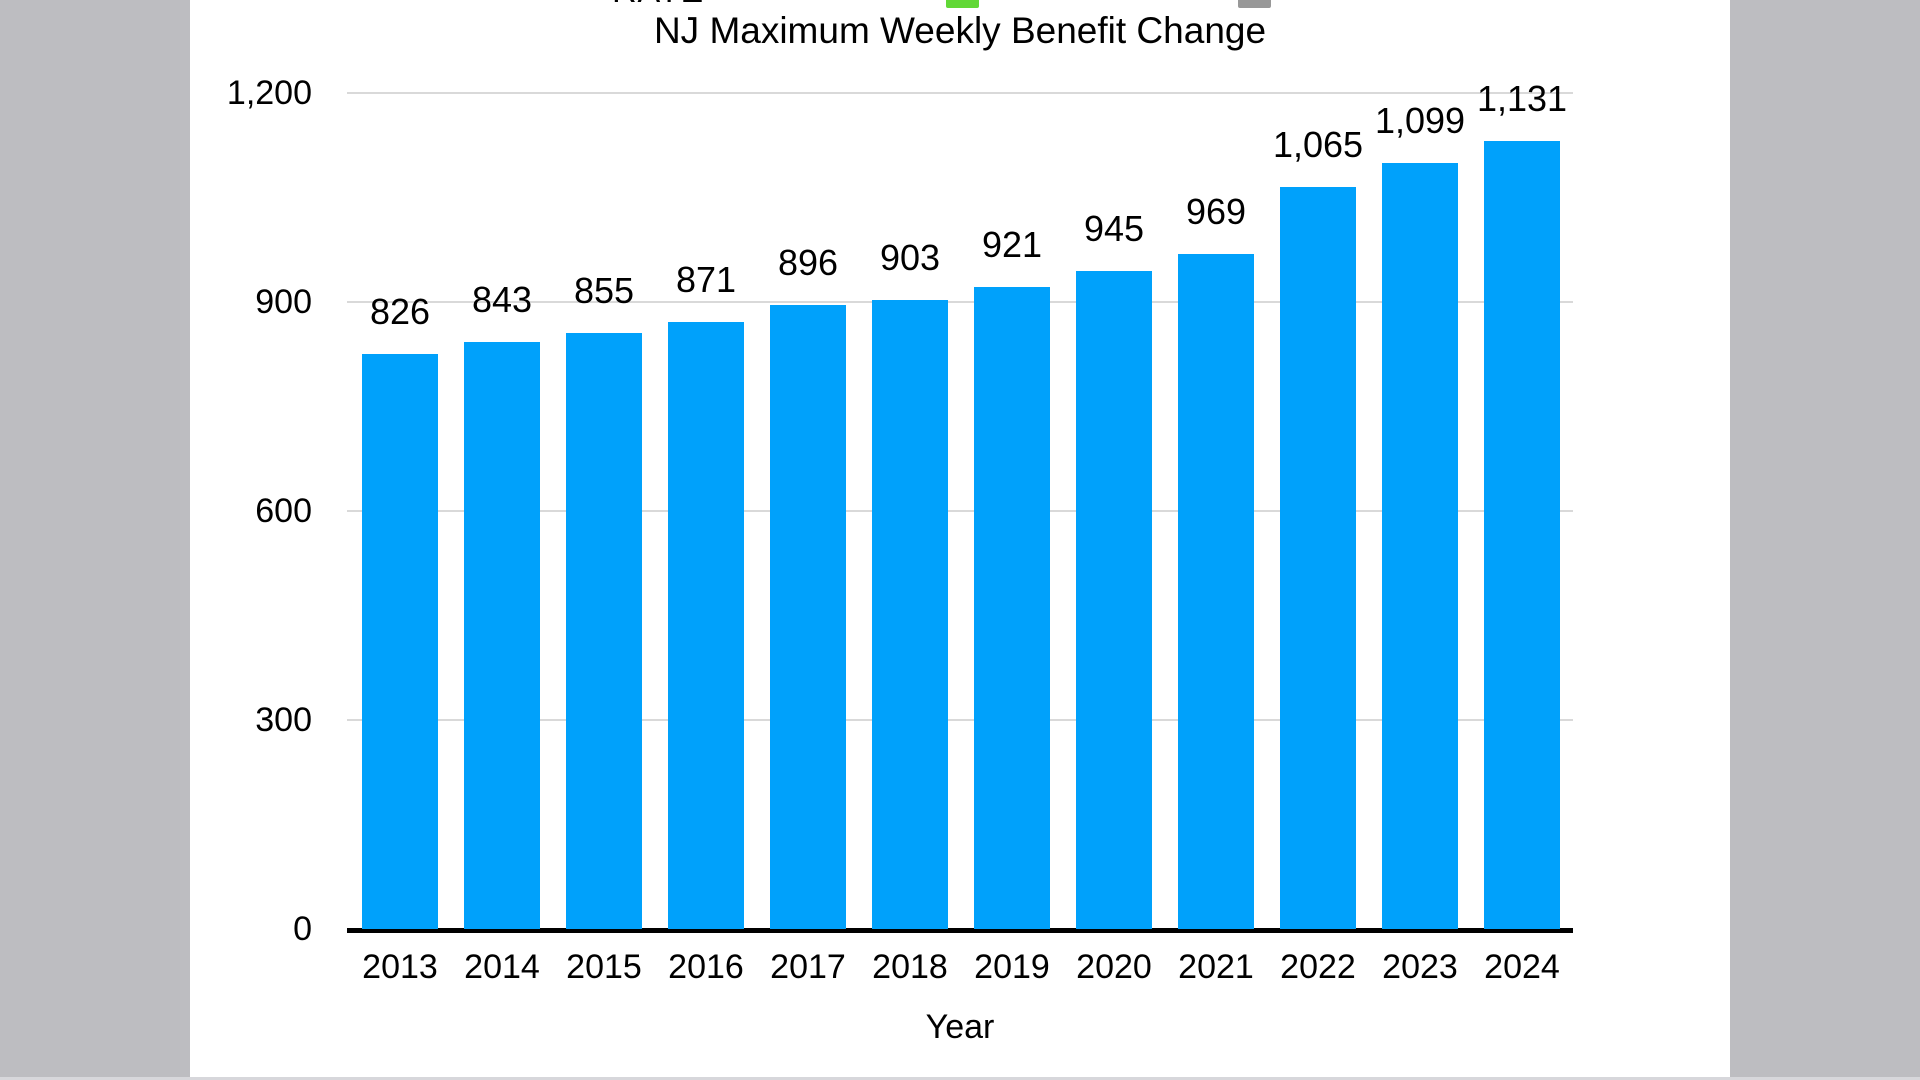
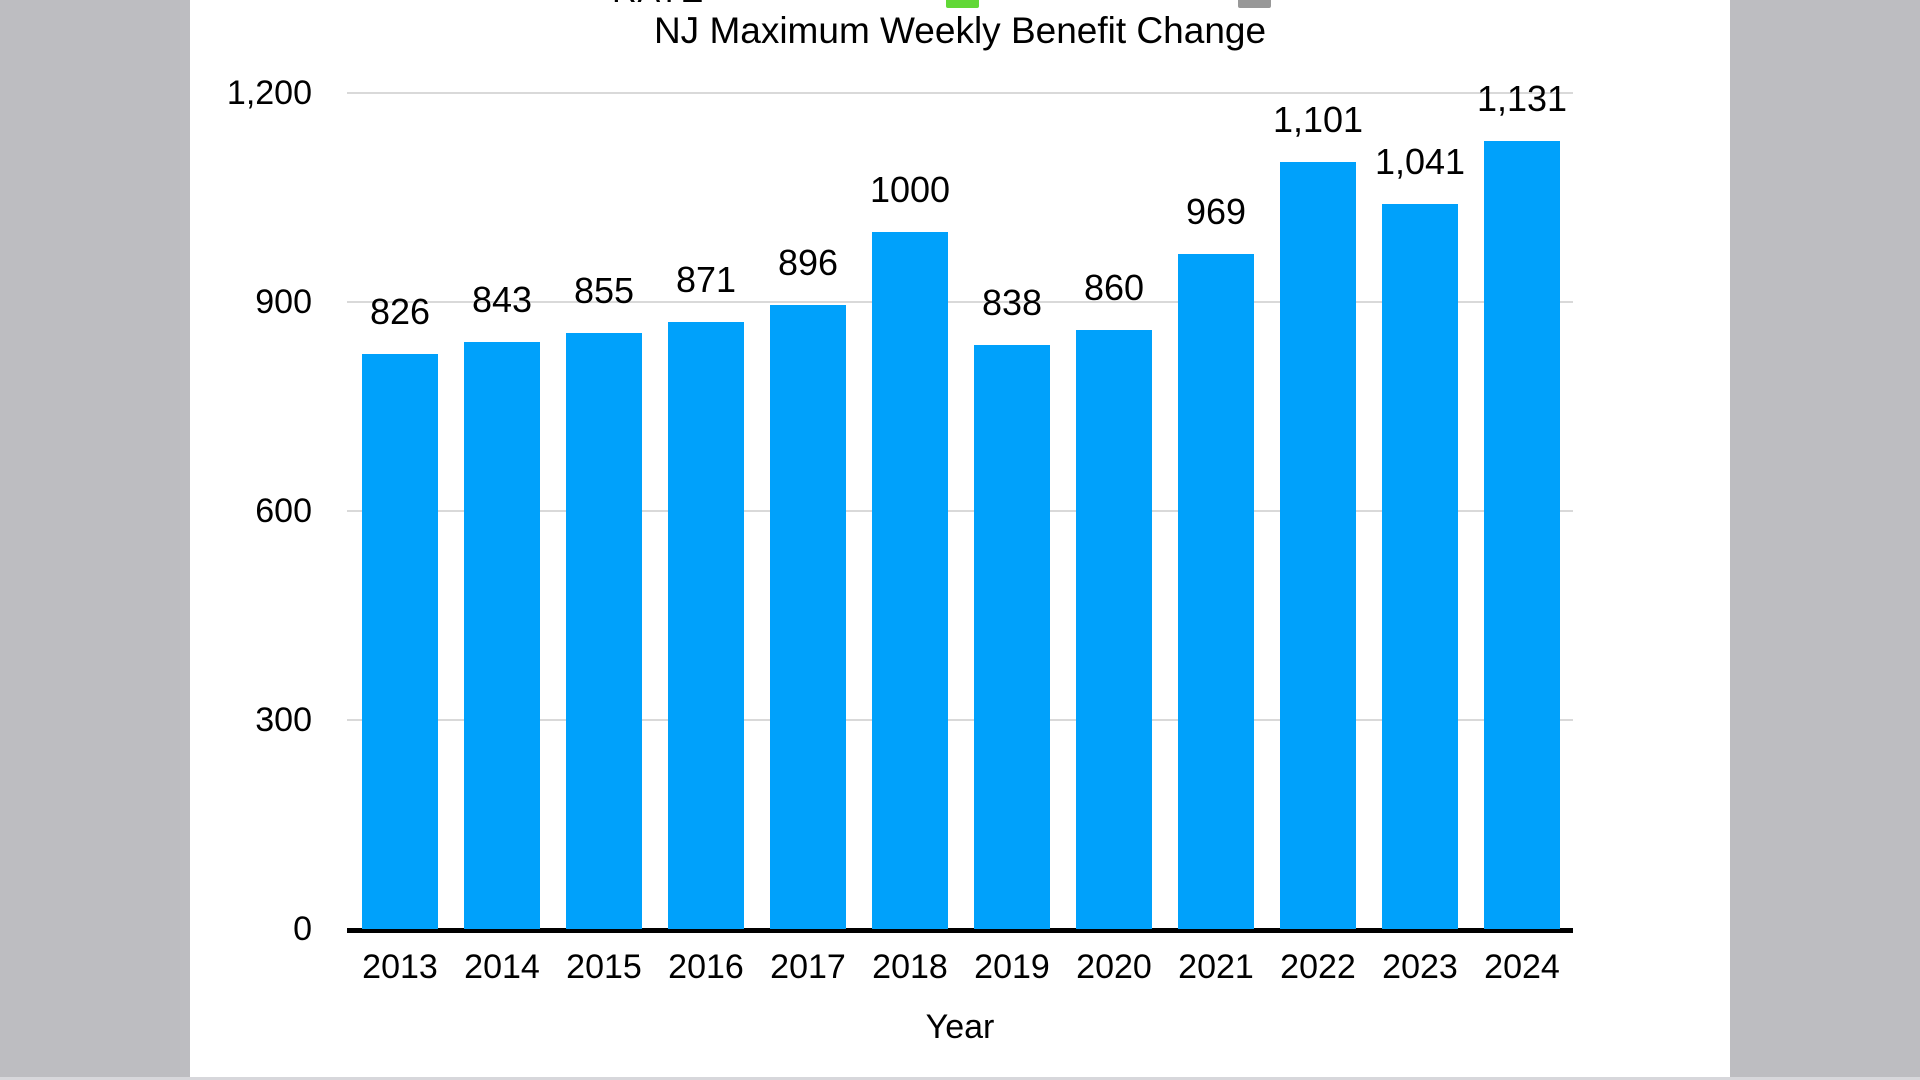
2018: 903 -> 1000
2019: 921 -> 838
2020: 945 -> 860
2022: 1,065 -> 1,101
2023: 1,099 -> 1,041
